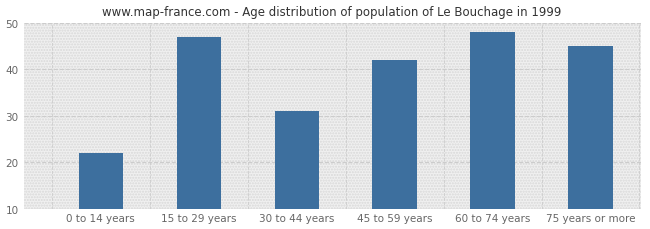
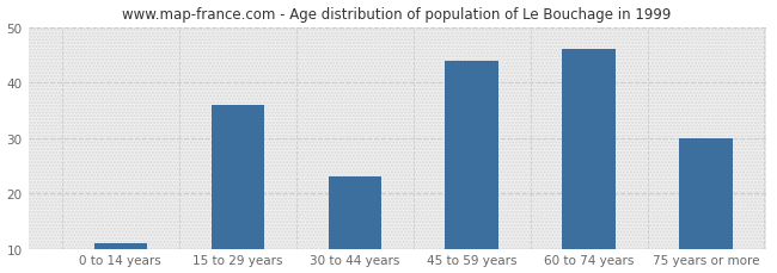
0 to 14 years: 22 -> 11
15 to 29 years: 47 -> 36
30 to 44 years: 31 -> 23
45 to 59 years: 42 -> 44
60 to 74 years: 48 -> 46
75 years or more: 45 -> 30
